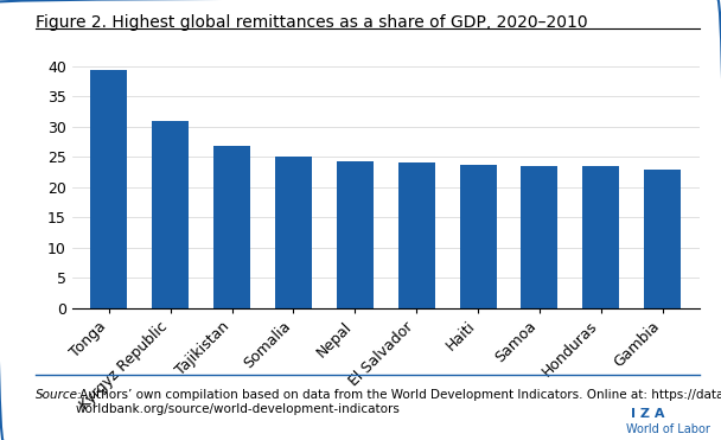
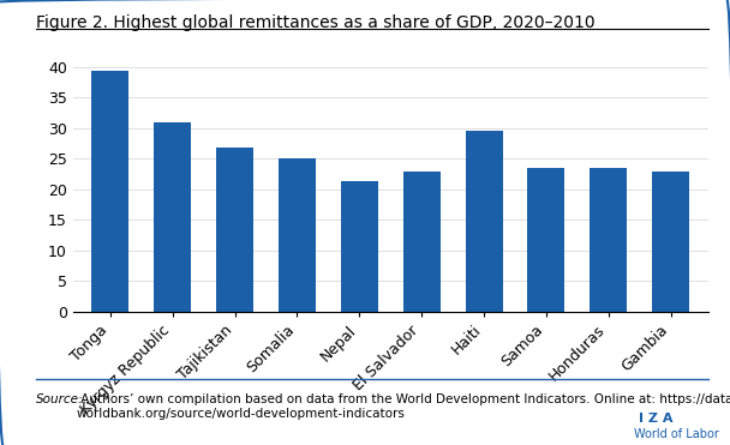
Nepal: 24.2 -> 21.4
El Salvador: 24.1 -> 22.8
Haiti: 23.7 -> 29.6
